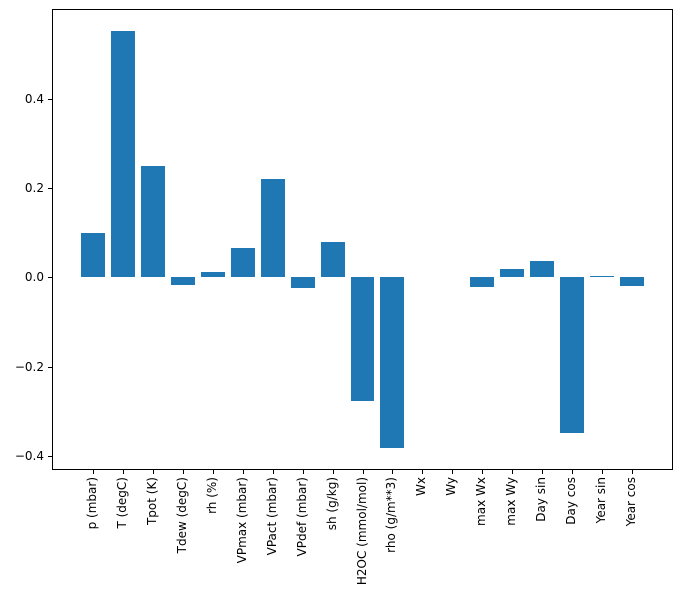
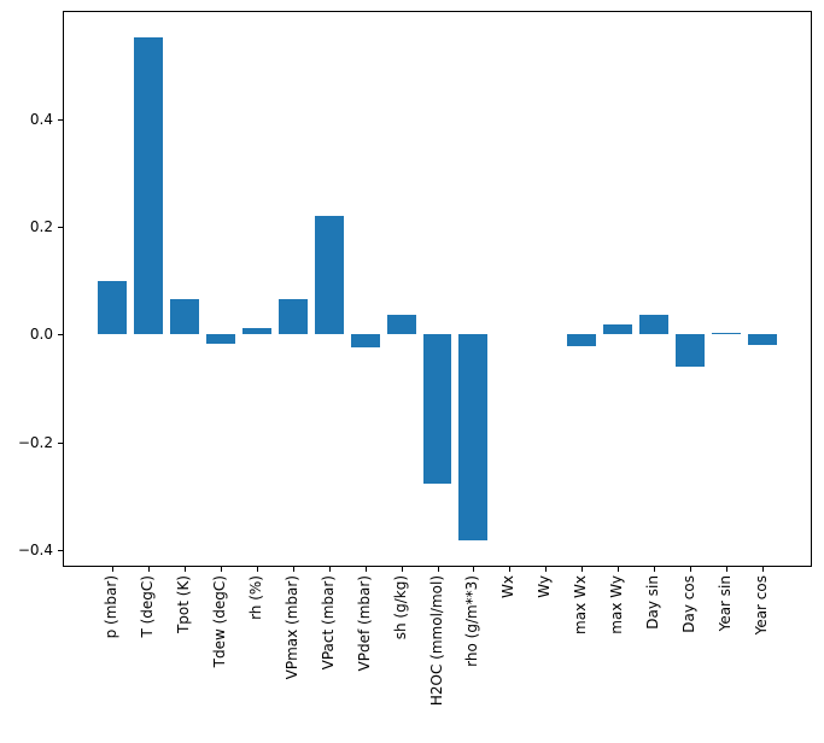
Tpot (K): 0.25 -> 0.07
sh (g/kg): 0.08 -> 0.04
Day cos: -0.35 -> -0.06
